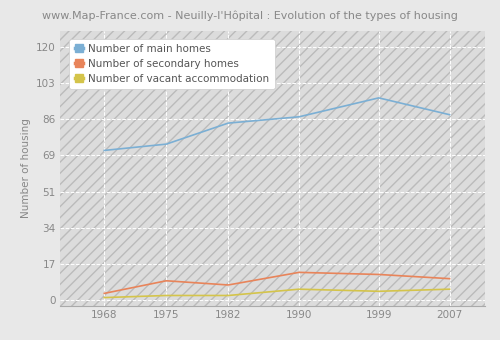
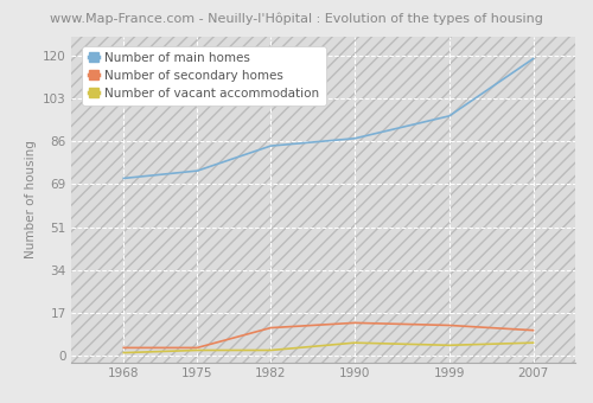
Number of secondary homes/1975: 9 -> 3
Number of secondary homes/1982: 7 -> 11
Number of main homes/2007: 88 -> 119
